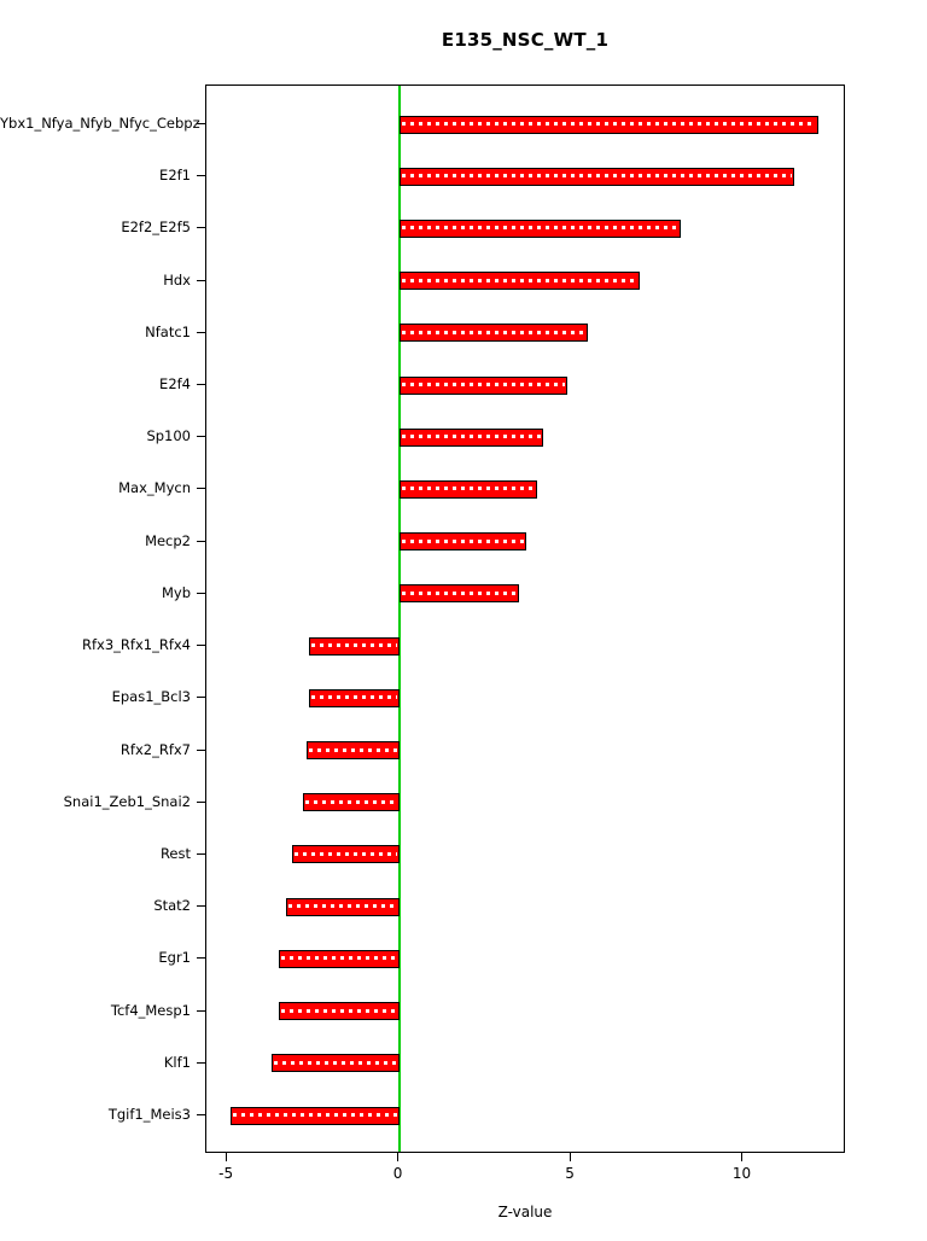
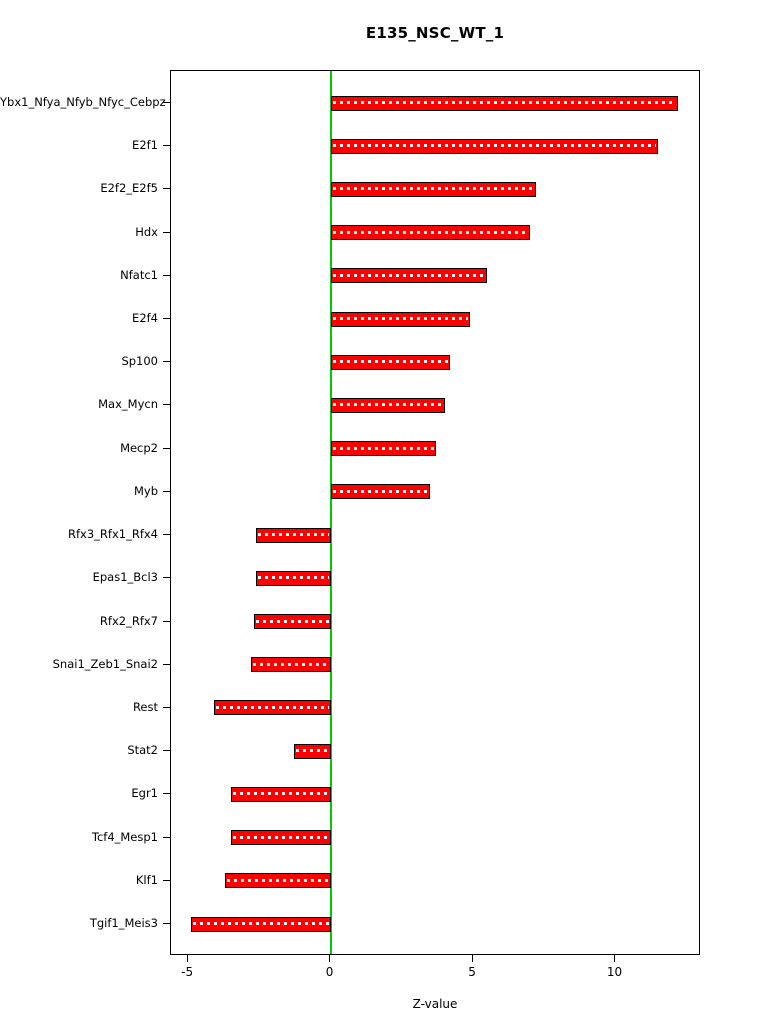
E2f2_E2f5: 8.2 -> 7.2
Rest: -3.1 -> -4.1
Stat2: -3.3 -> -1.3
